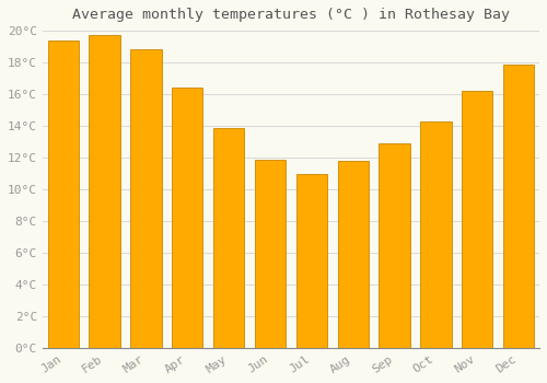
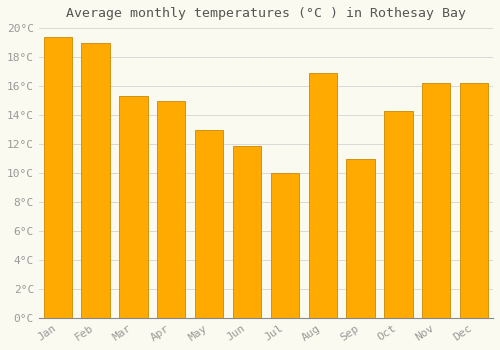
Feb: 19.7°C -> 19.0°C
Mar: 18.8°C -> 15.3°C
Apr: 16.4°C -> 15.0°C
May: 13.9°C -> 13.0°C
Jul: 11.0°C -> 10.0°C
Aug: 11.8°C -> 16.9°C
Sep: 12.9°C -> 11.0°C
Dec: 17.9°C -> 16.2°C
